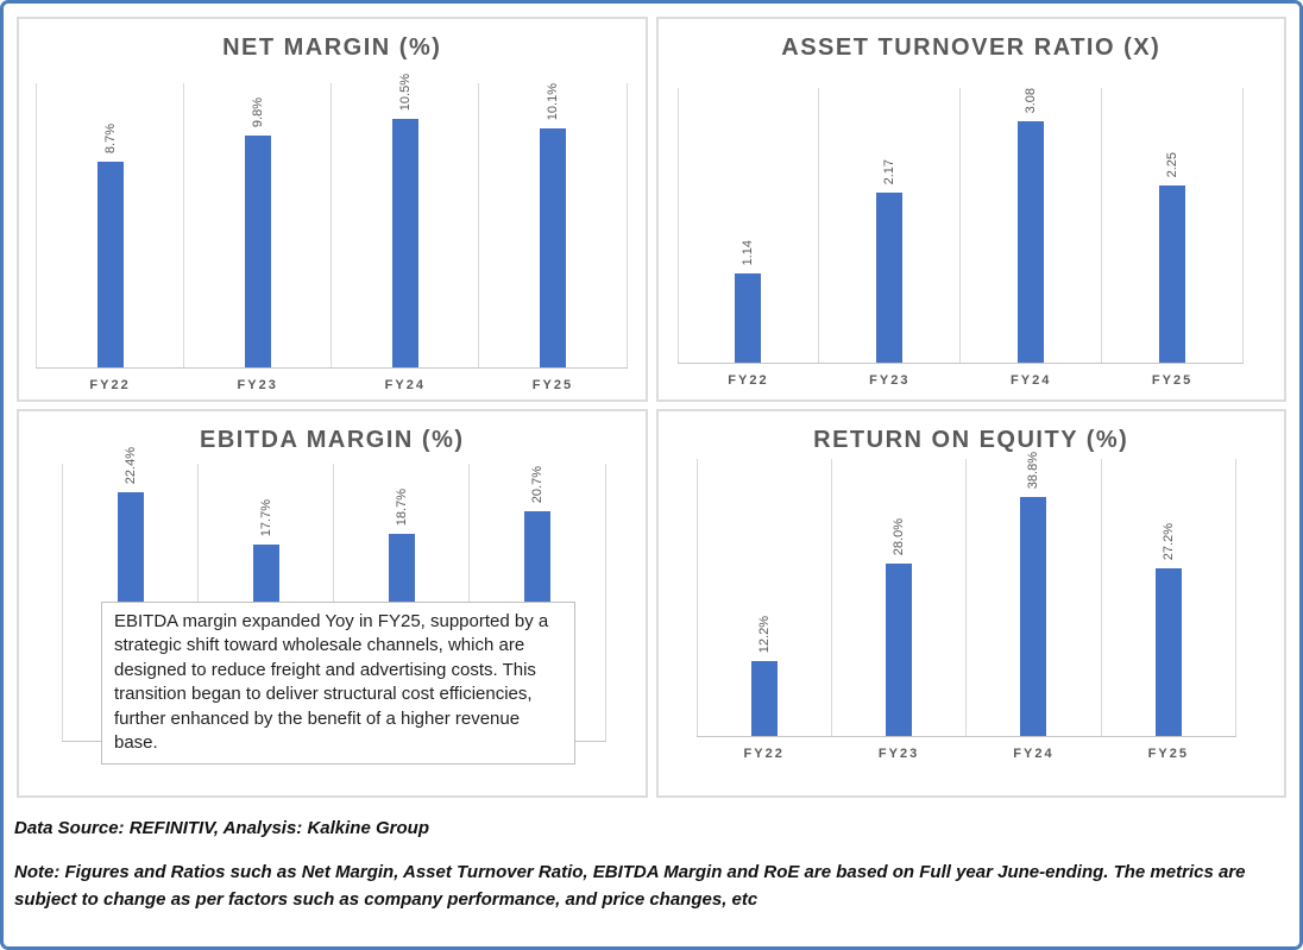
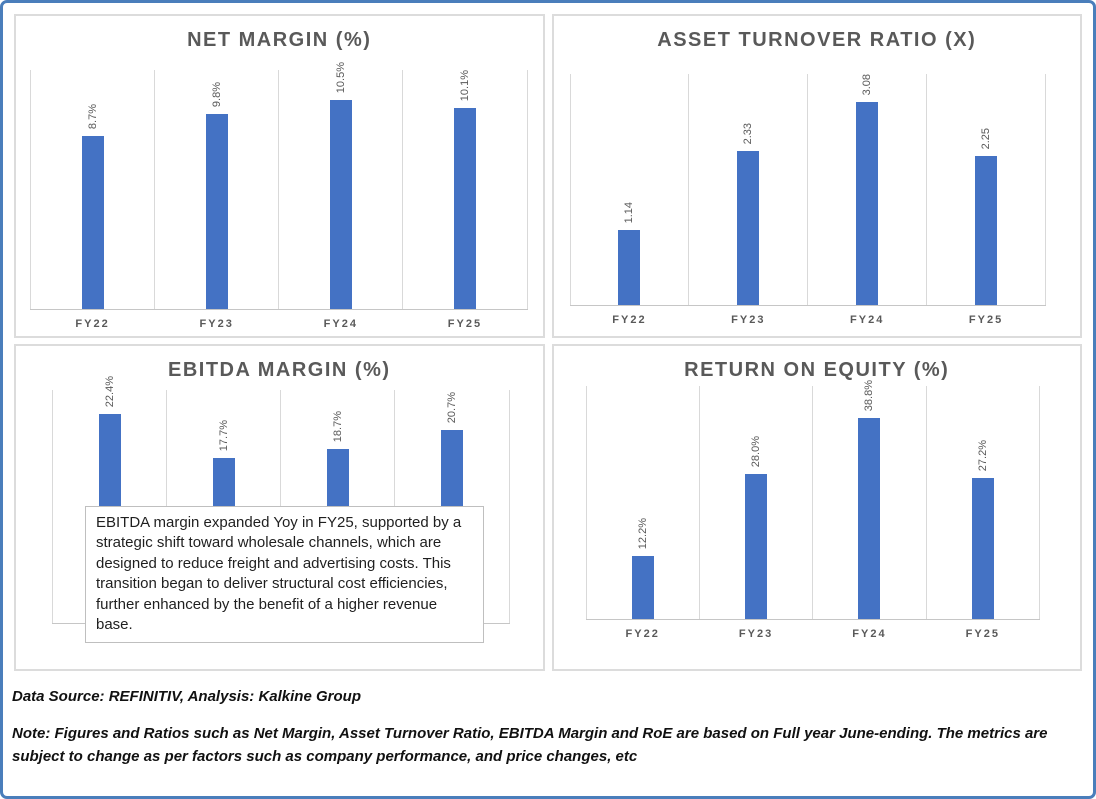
ASSET TURNOVER RATIO (X)/FY23: 2.17 -> 2.33
